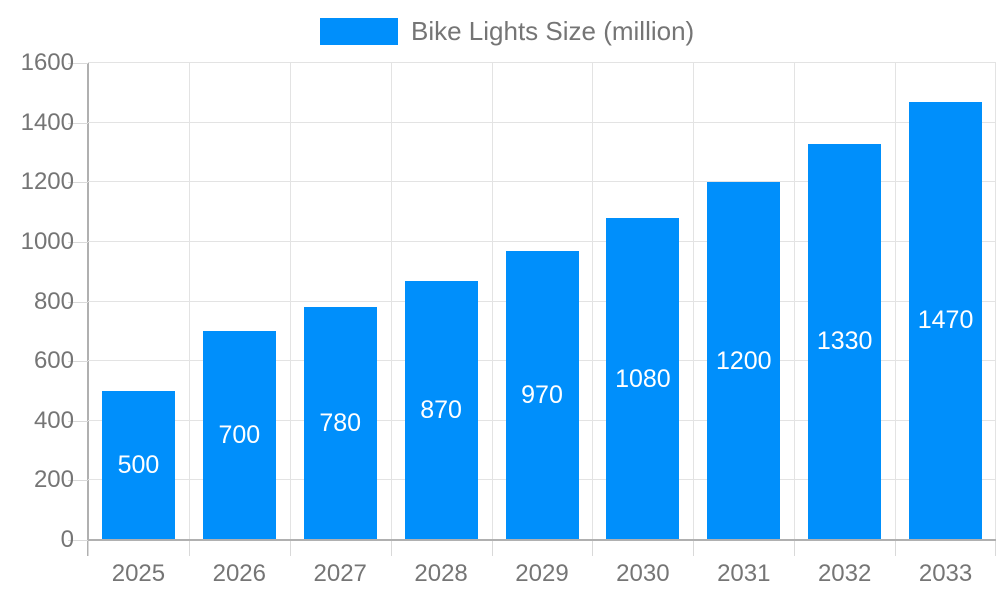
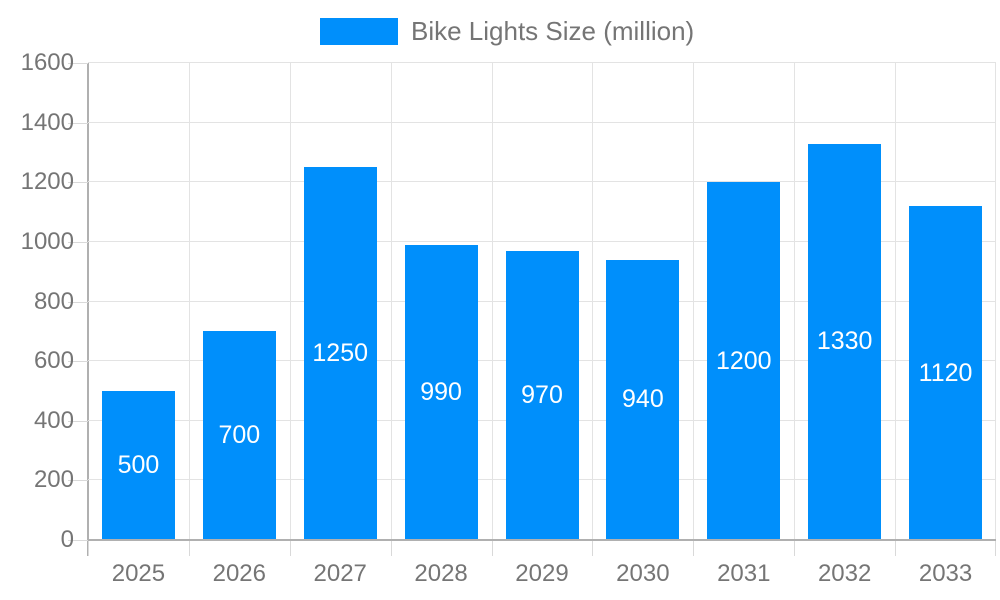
2027: 780 -> 1250
2028: 870 -> 990
2030: 1080 -> 940
2033: 1470 -> 1120
